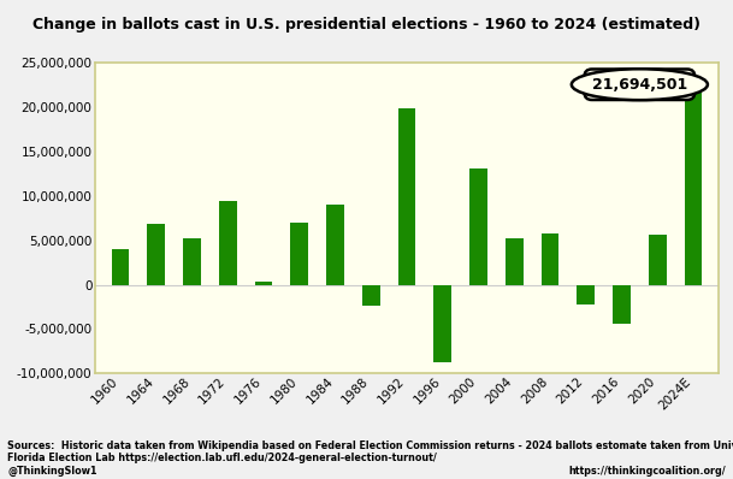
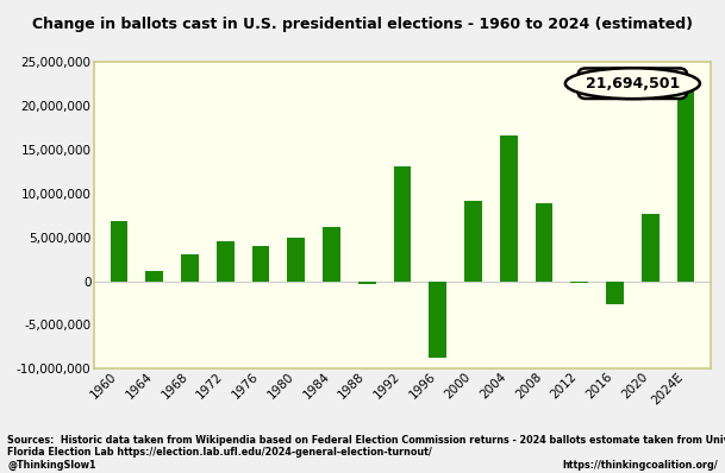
1960: 4,000,000 -> 6,800,000
1964: 6,800,000 -> 1,200,000
1968: 5,200,000 -> 3,100,000
1972: 9,400,000 -> 4,600,000
1976: 400,000 -> 4,000,000
1980: 7,000,000 -> 4,900,000
1984: 9,000,000 -> 6,100,000
1988: -2,400,000 -> -400,000
1992: 19,800,000 -> 13,000,000
2000: 13,000,000 -> 9,100,000
2004: 5,200,000 -> 16,600,000
2008: 5,800,000 -> 8,800,000
2012: -2,200,000 -> -200,000
2016: -4,400,000 -> -2,700,000
2020: 5,600,000 -> 7,600,000
